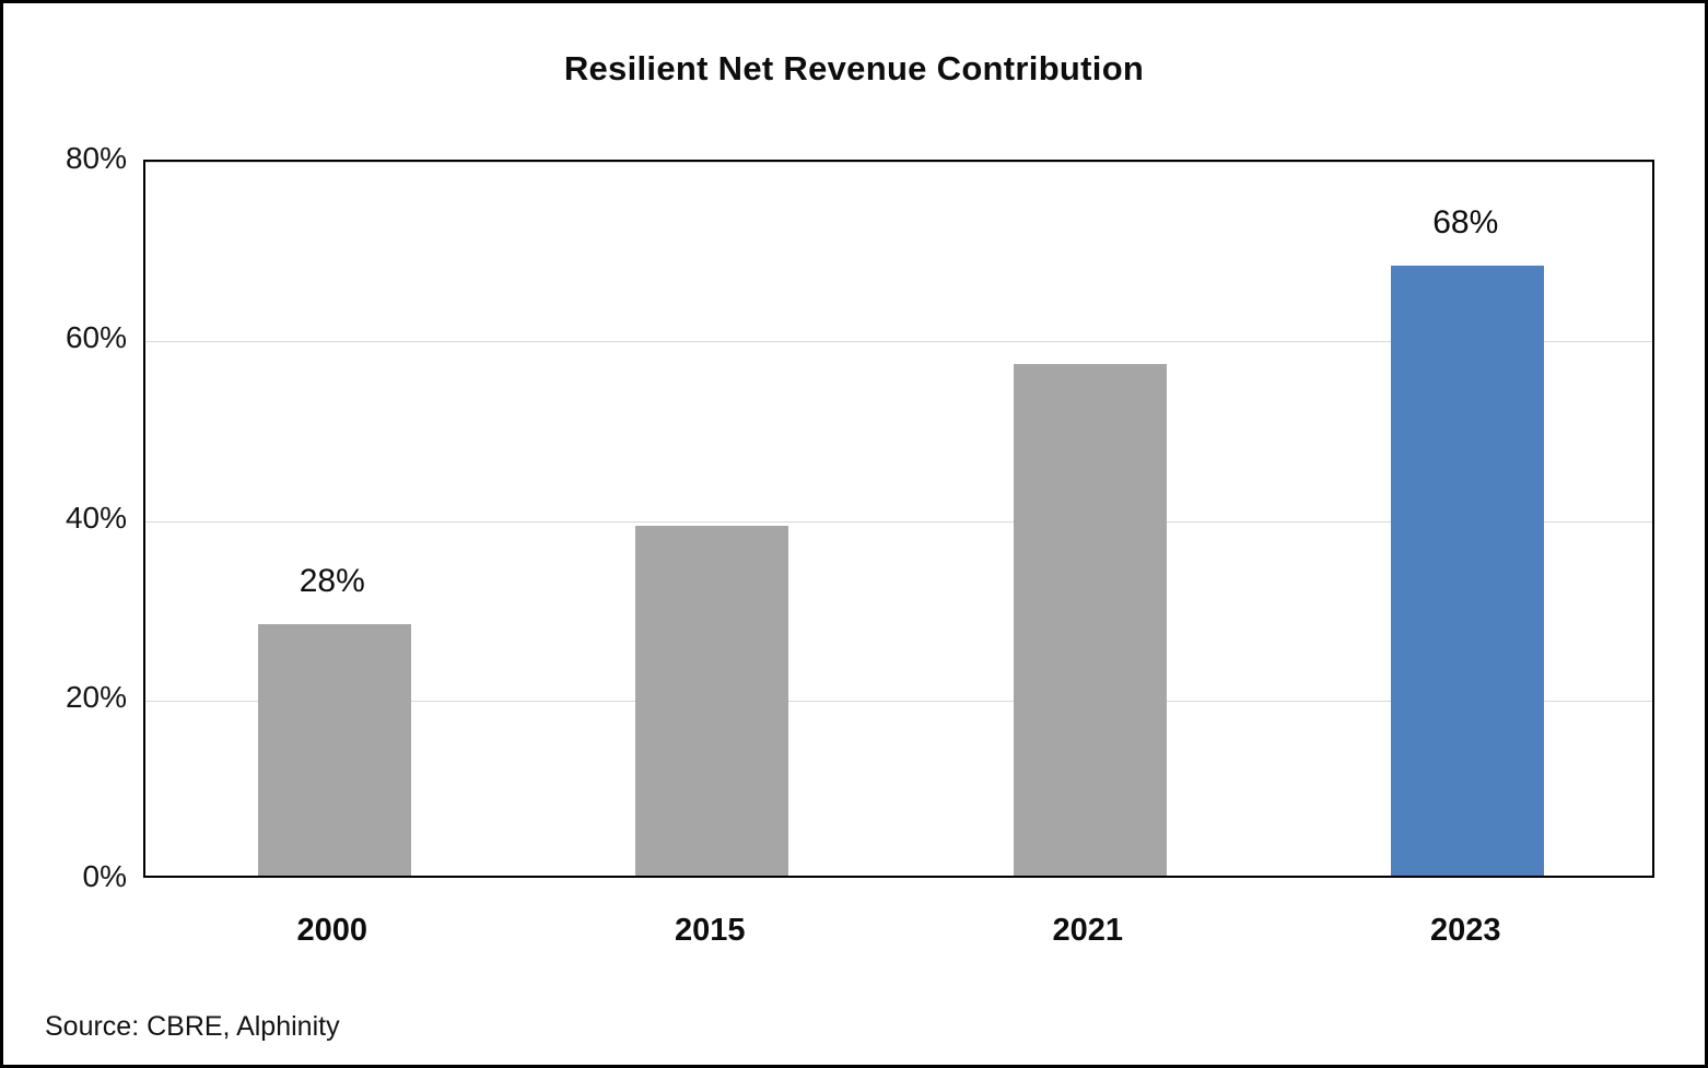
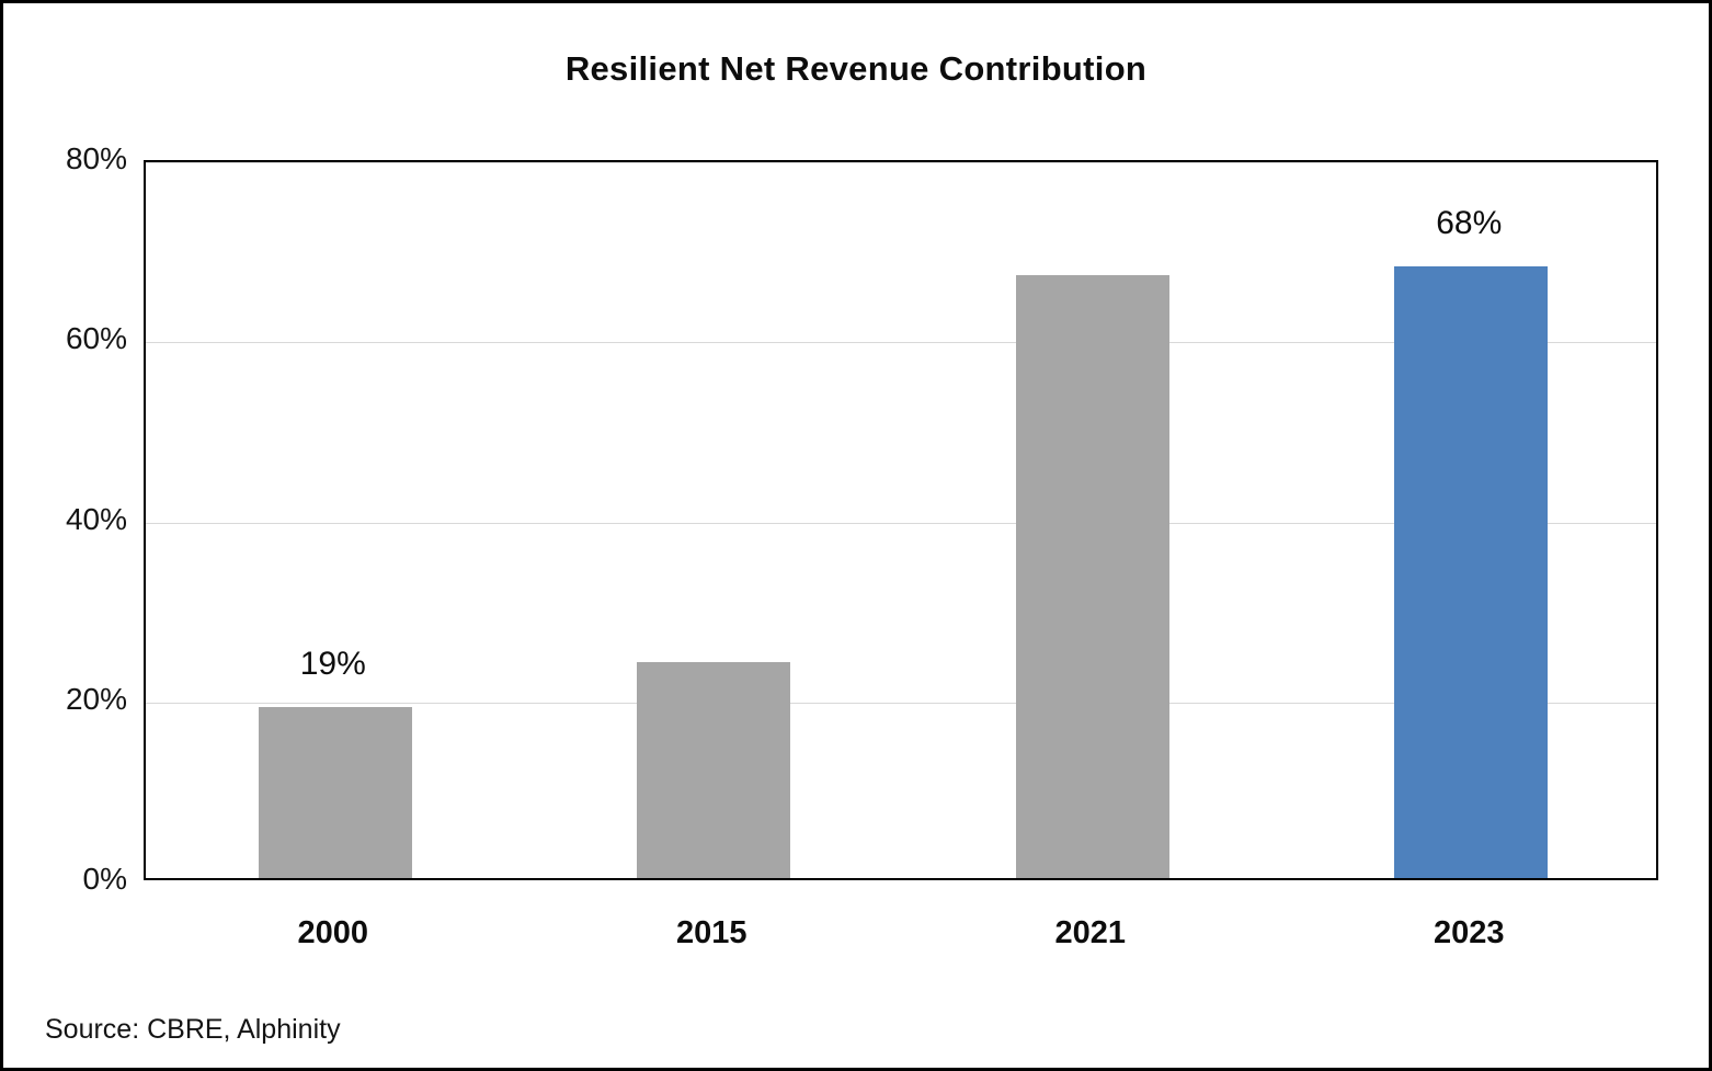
2000: 28% -> 19%
2015: 39% -> 24%
2021: 57% -> 67%
